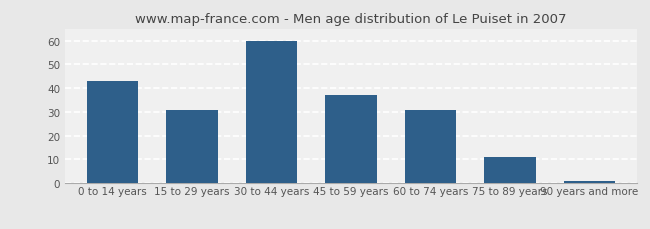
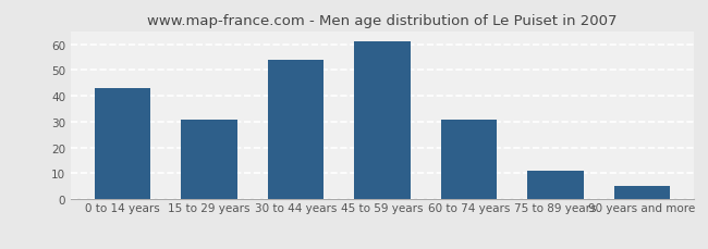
30 to 44 years: 60 -> 54
45 to 59 years: 37 -> 61
90 years and more: 1 -> 5
